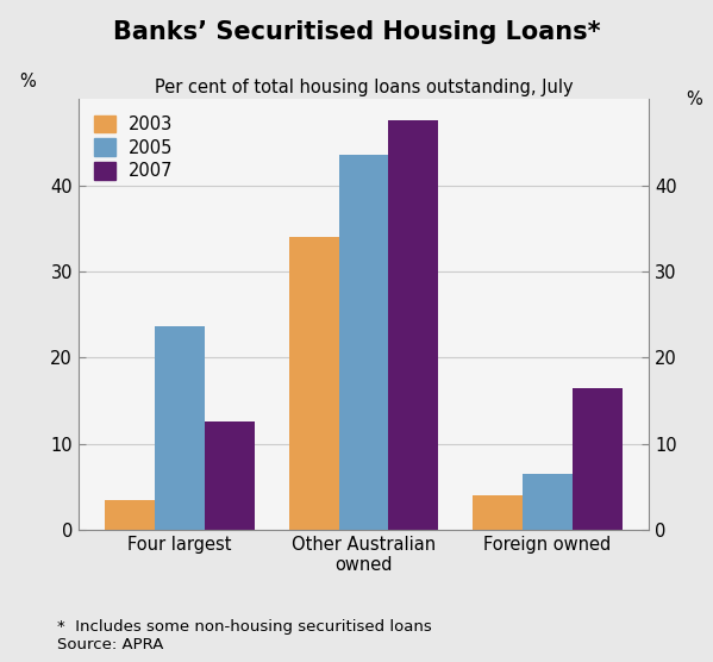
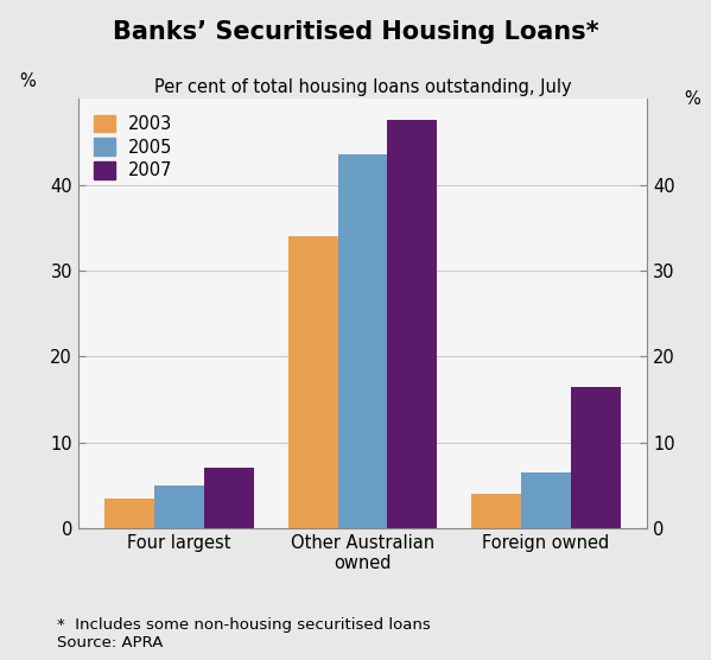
2005/Four largest: 23.6 -> 5.0
2007/Four largest: 12.6 -> 7.0
